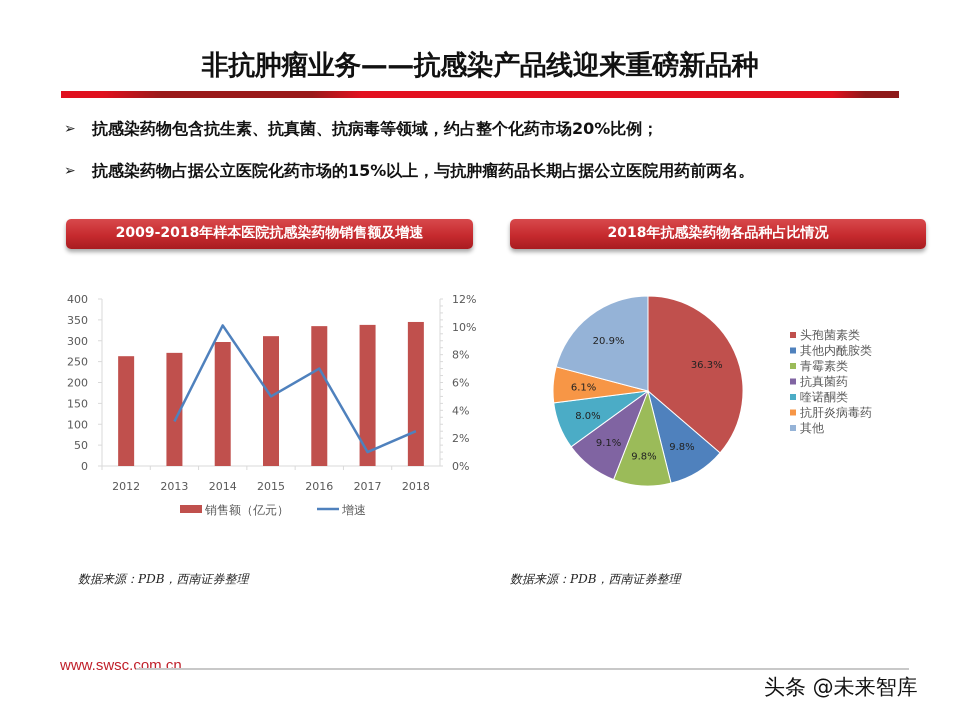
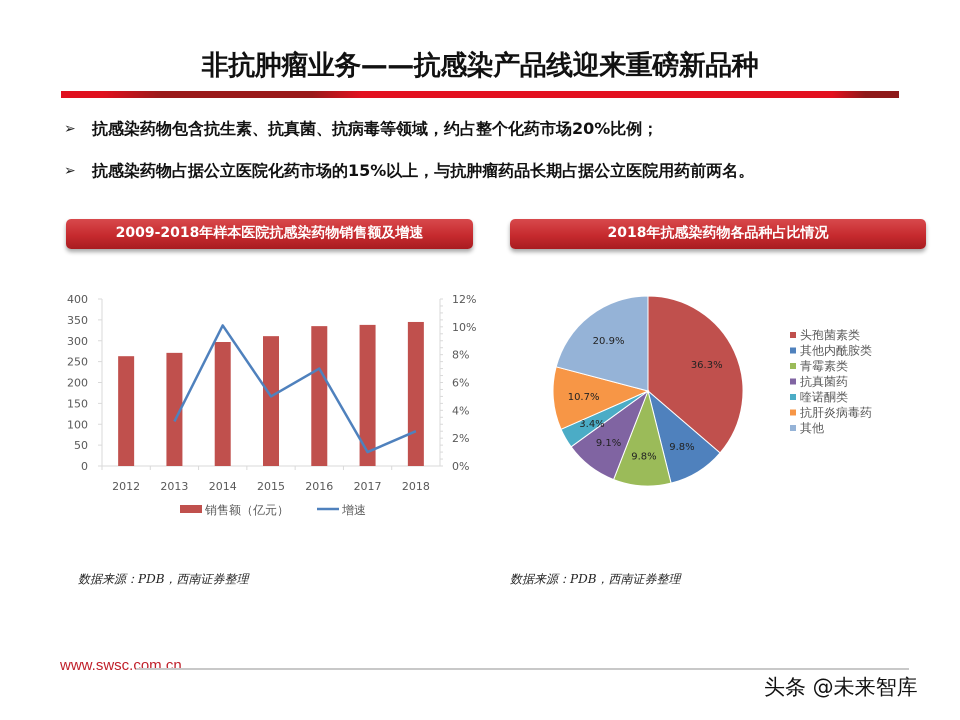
2018年抗感染药物各品种占比情况/喹诺酮类: 8.0% -> 3.4%
2018年抗感染药物各品种占比情况/抗肝炎病毒药: 6.1% -> 10.7%
